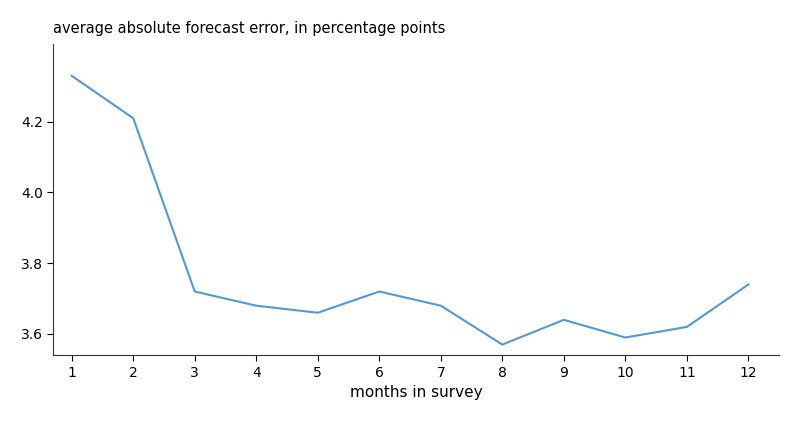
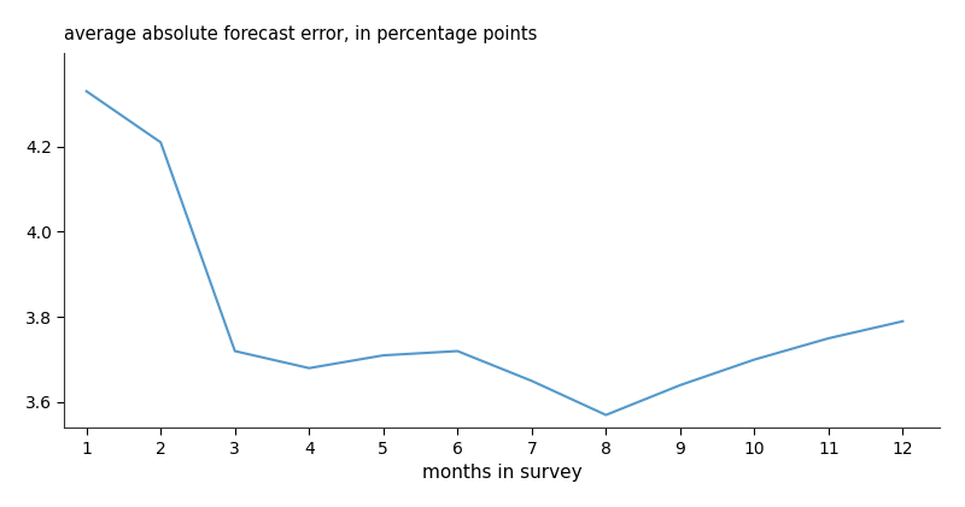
5: 3.66 -> 3.71
7: 3.68 -> 3.65
10: 3.59 -> 3.70
11: 3.62 -> 3.75
12: 3.74 -> 3.79
